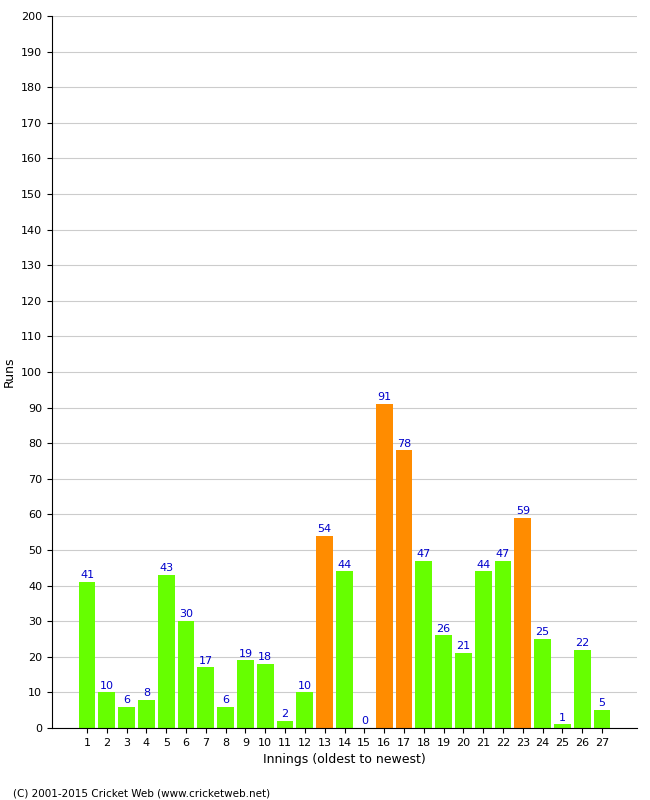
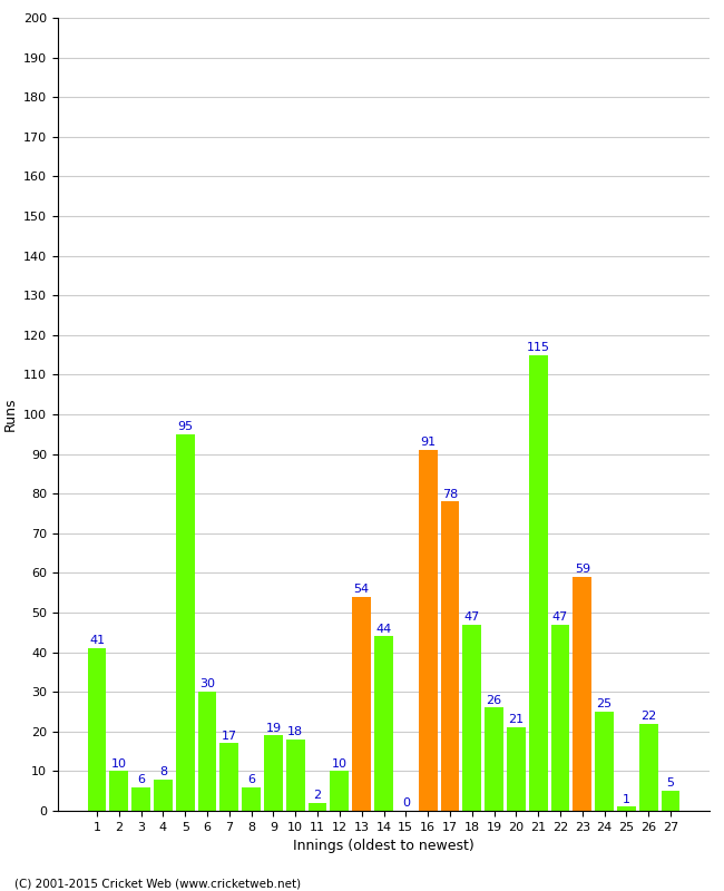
5: 43 -> 95
21: 44 -> 115
